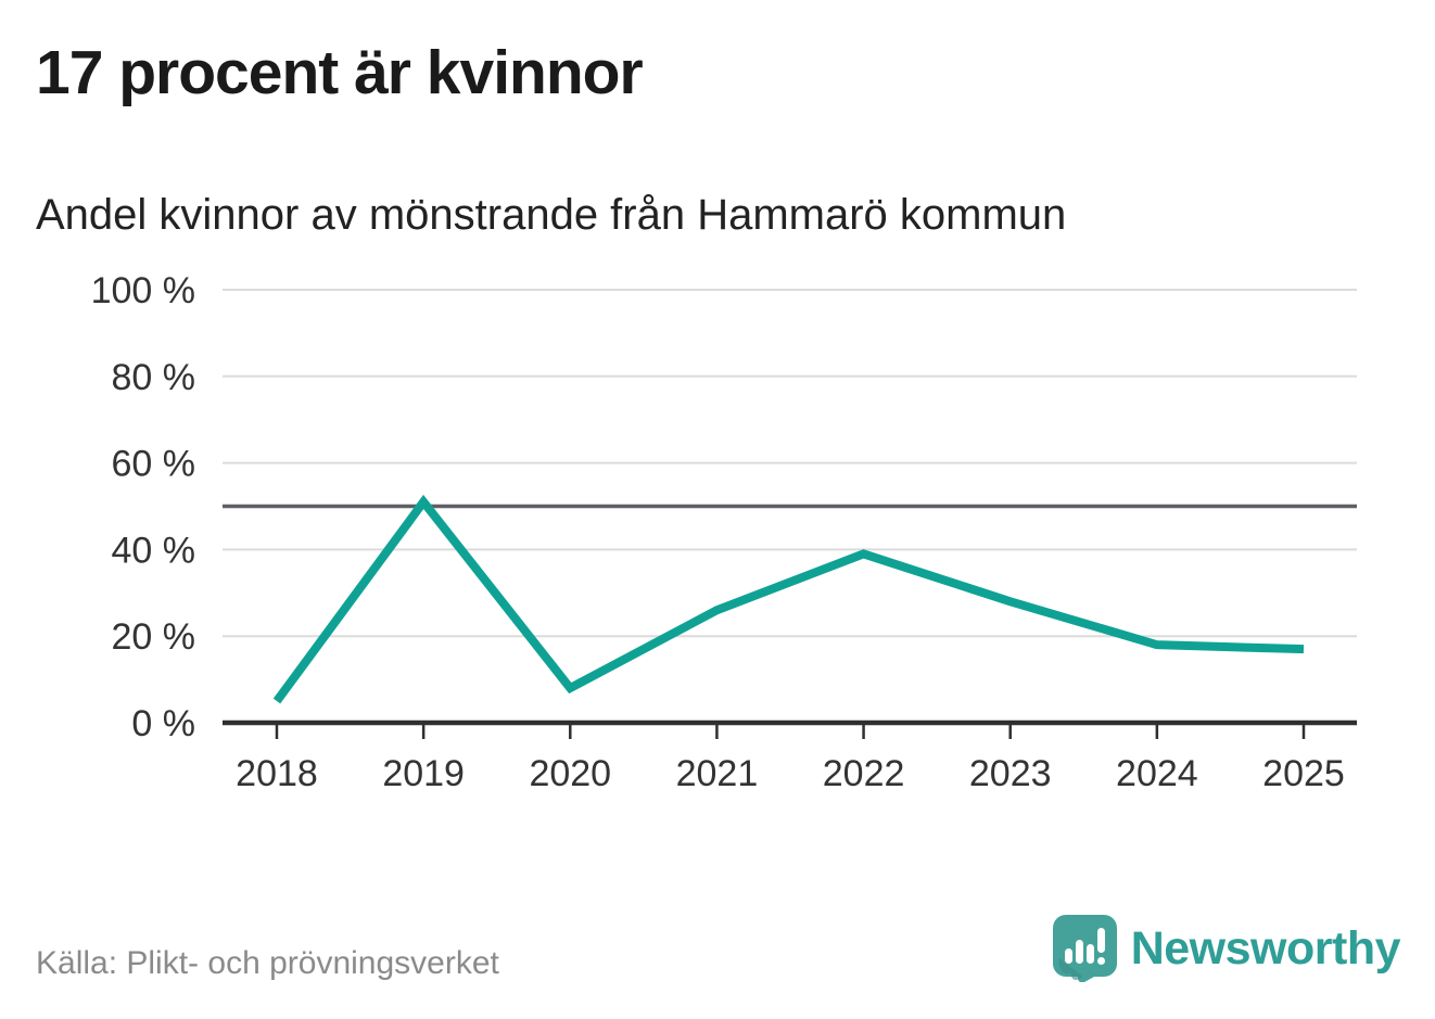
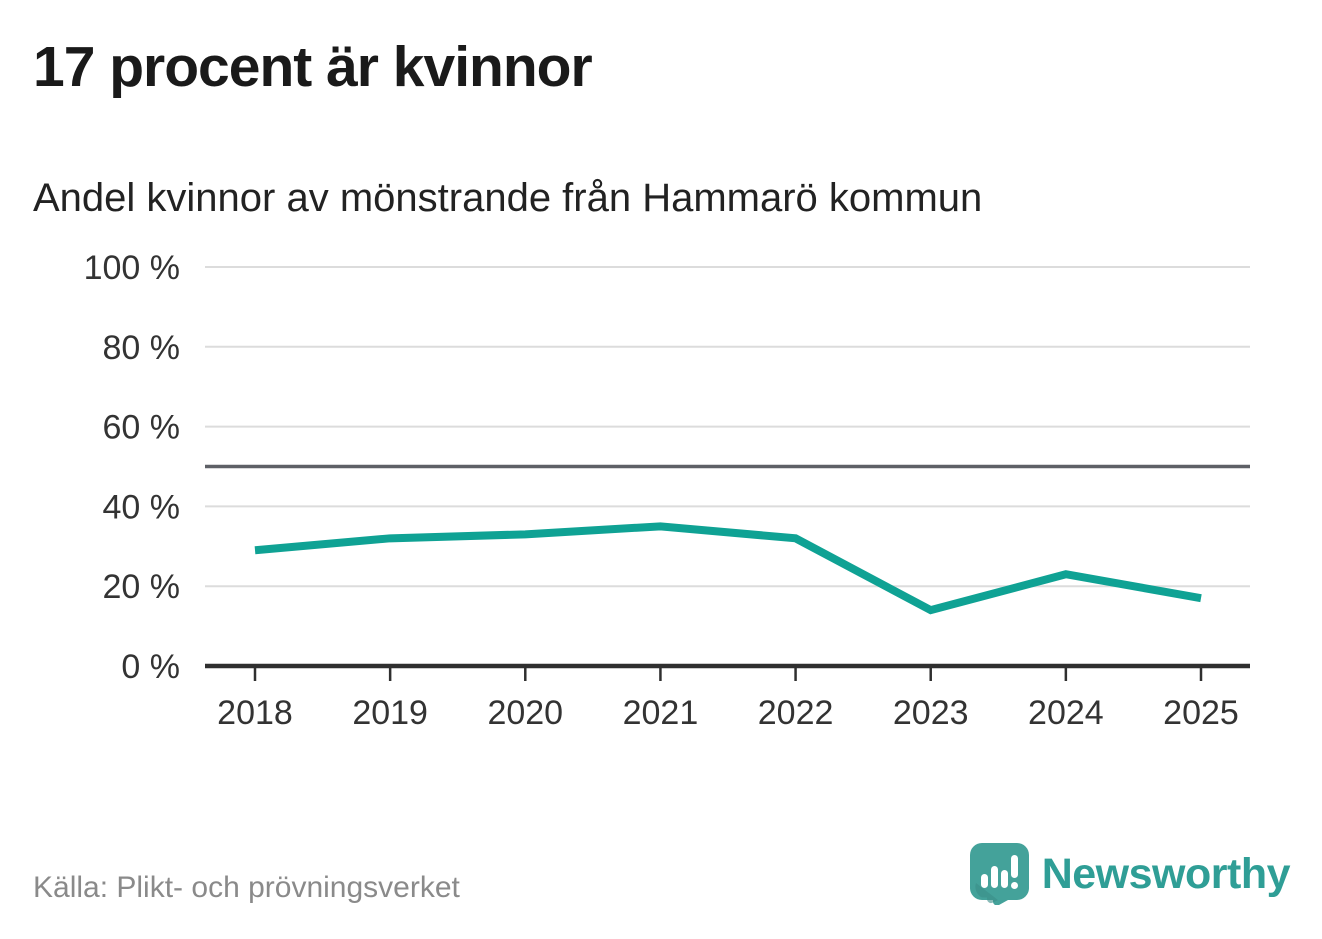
2018: 5% -> 29%
2019: 51% -> 32%
2020: 8% -> 33%
2021: 26% -> 35%
2022: 39% -> 32%
2023: 28% -> 14%
2024: 18% -> 23%
